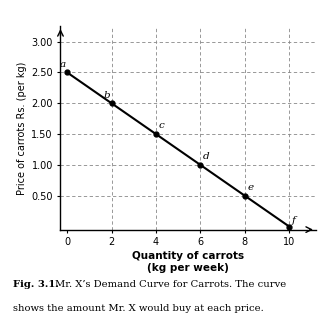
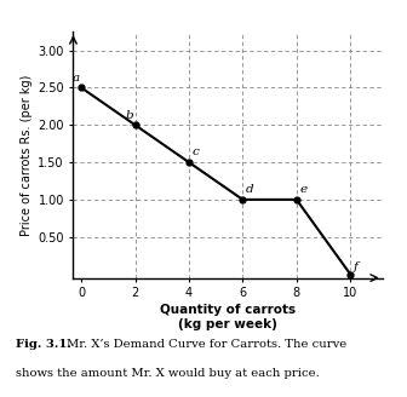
8: 0.5 -> 1.0
